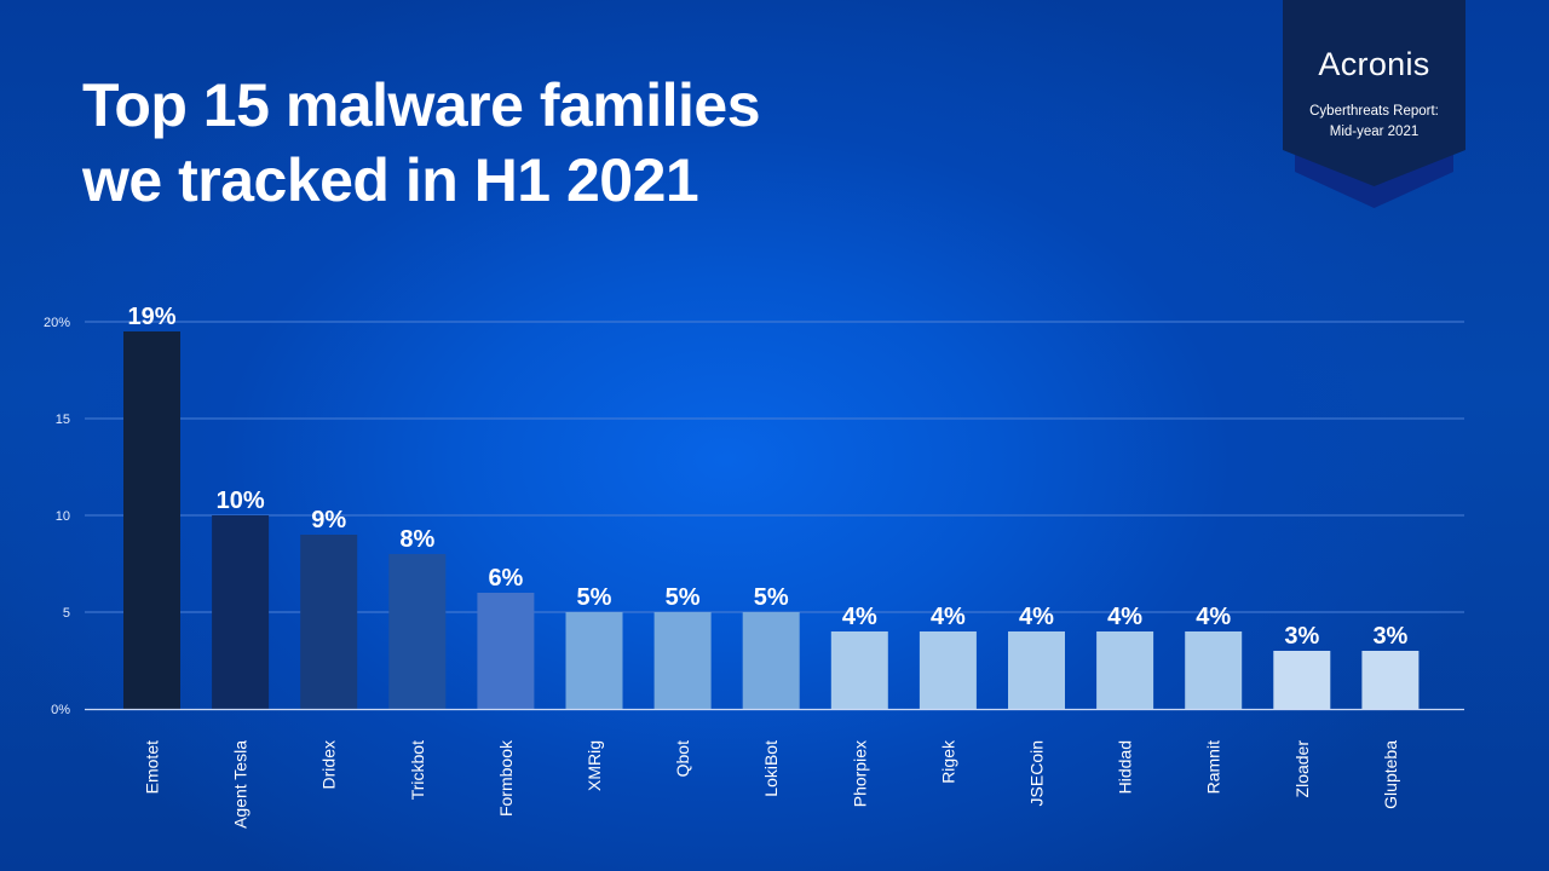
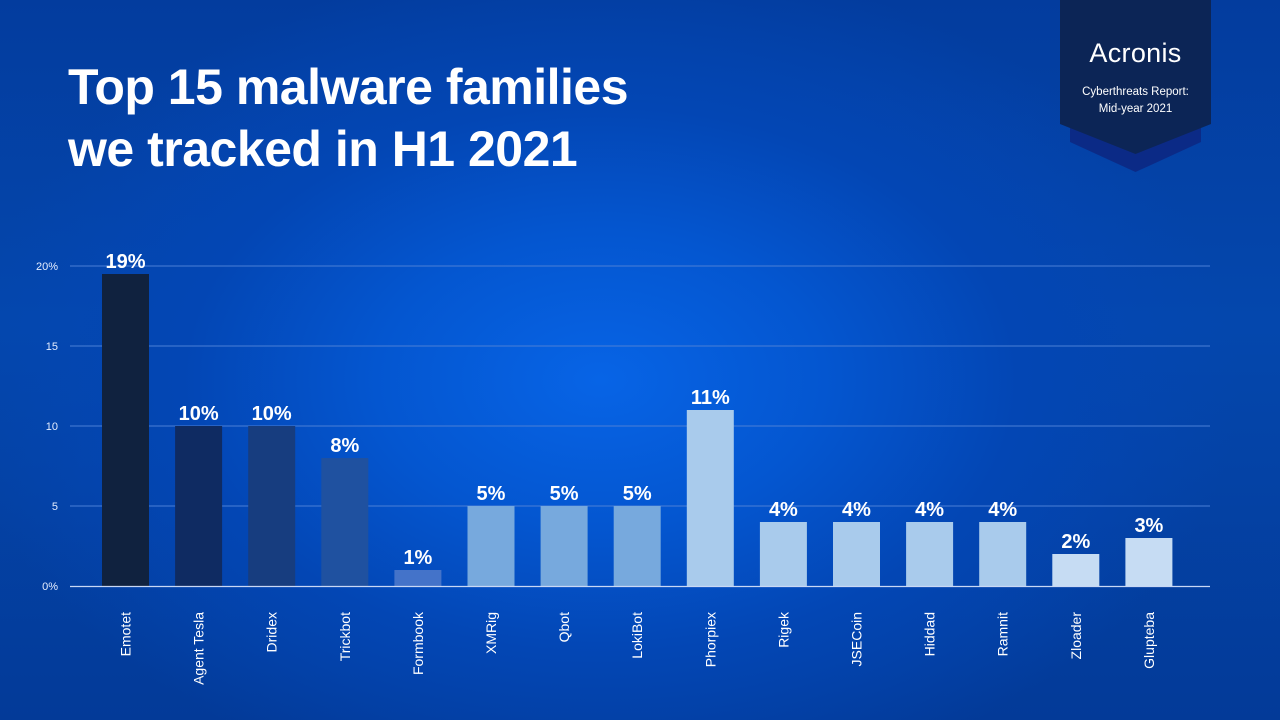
Dridex: 9% -> 10%
Formbook: 6% -> 1%
Phorpiex: 4% -> 11%
Zloader: 3% -> 2%
